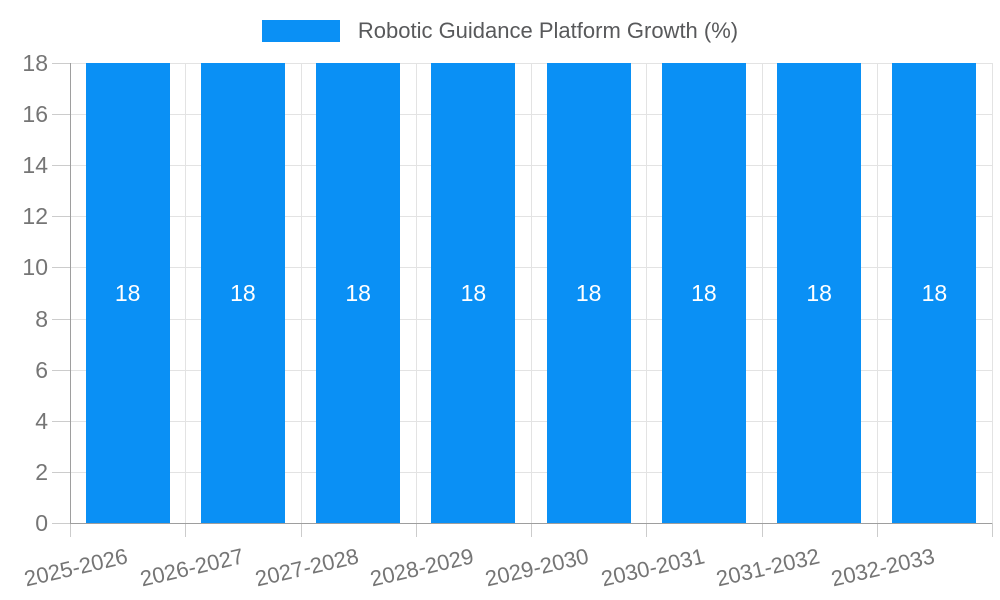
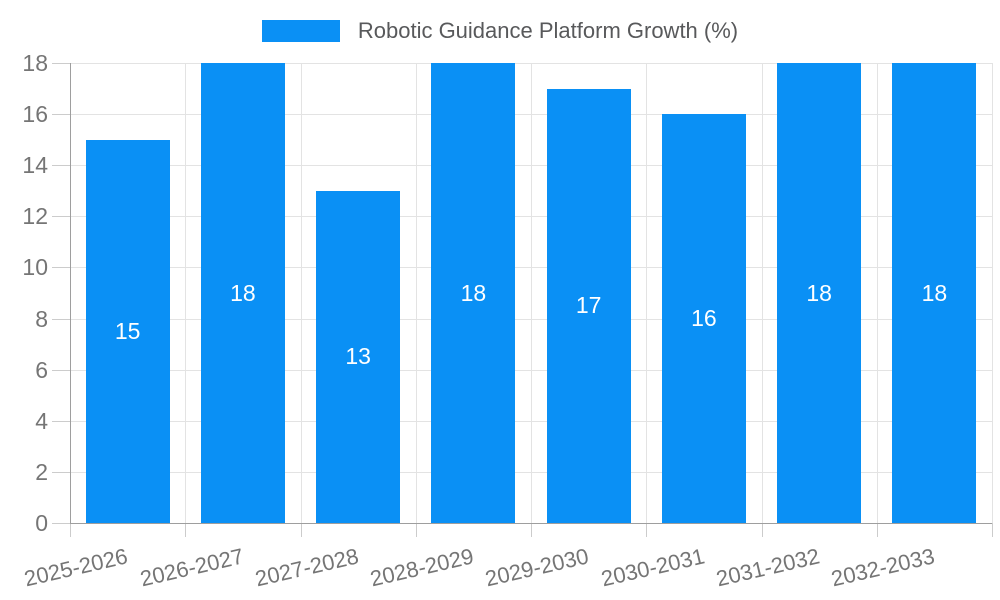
2025-2026: 18 -> 15
2027-2028: 18 -> 13
2029-2030: 18 -> 17
2030-2031: 18 -> 16
